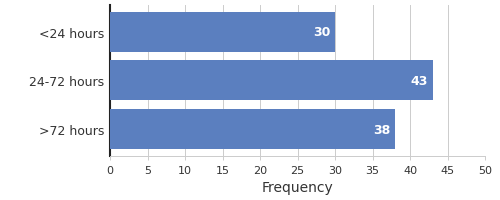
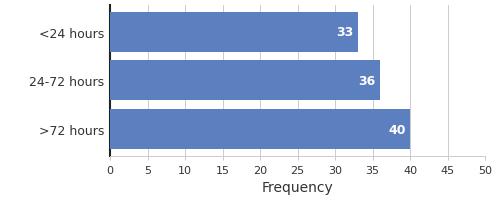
<24 hours: 30 -> 33
24-72 hours: 43 -> 36
>72 hours: 38 -> 40
